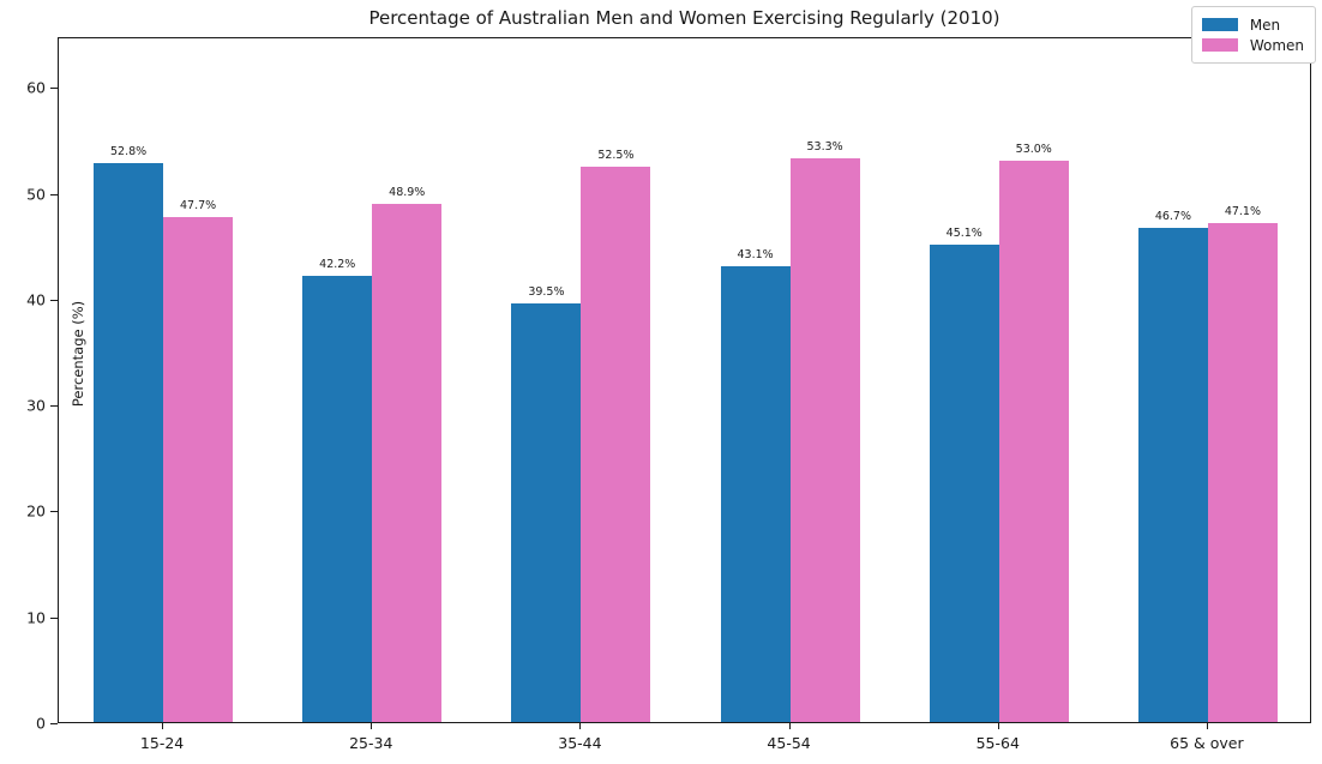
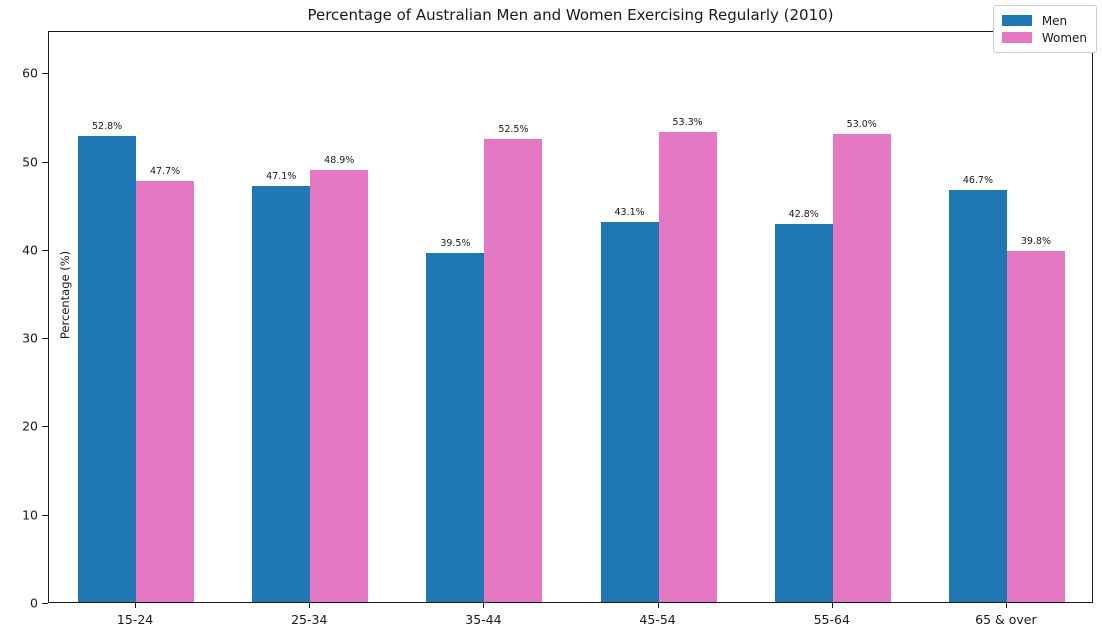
Men/25-34: 42.2% -> 47.1%
Men/55-64: 45.1% -> 42.8%
Women/65 & over: 47.1% -> 39.8%
